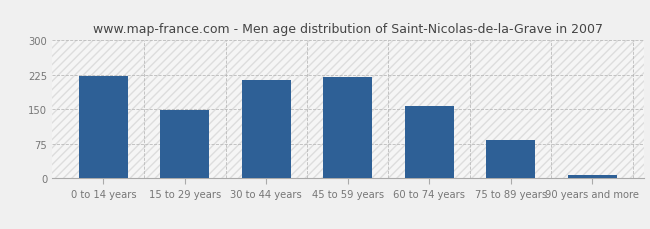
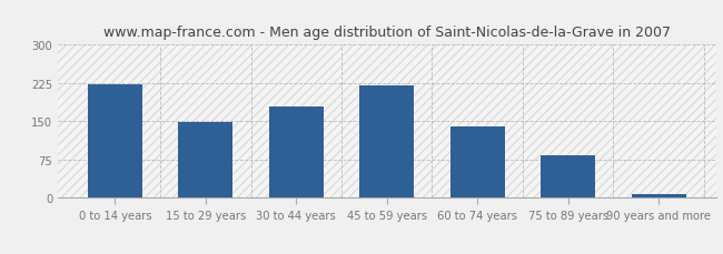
30 to 44 years: 215 -> 180
60 to 74 years: 157 -> 140
